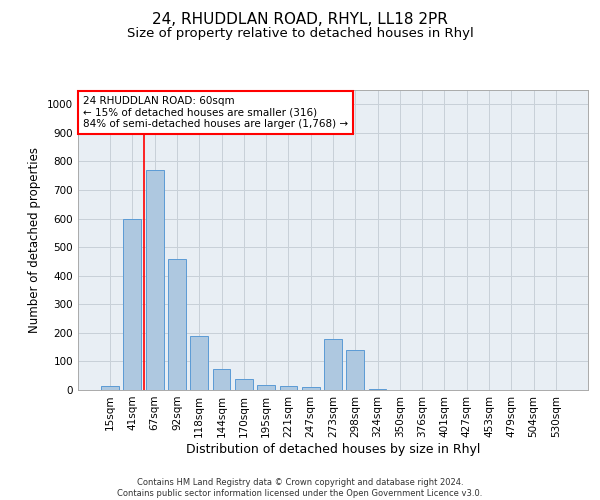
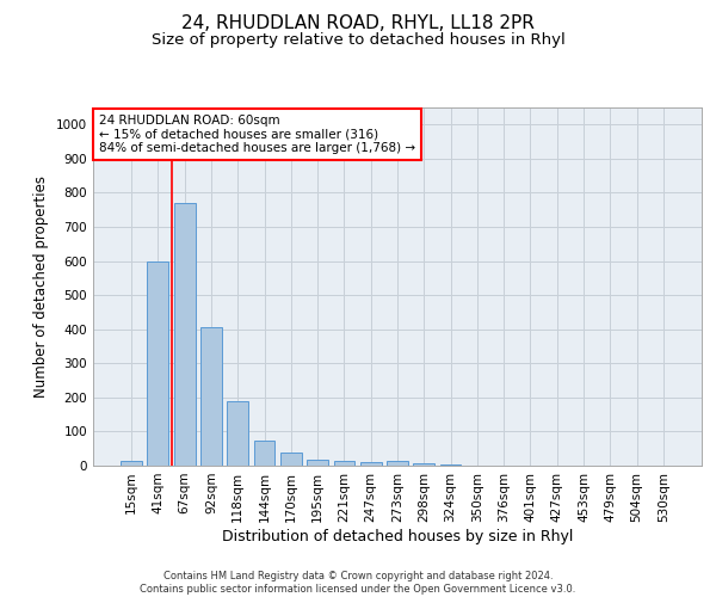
92sqm: 460 -> 405
273sqm: 180 -> 13
298sqm: 140 -> 8
